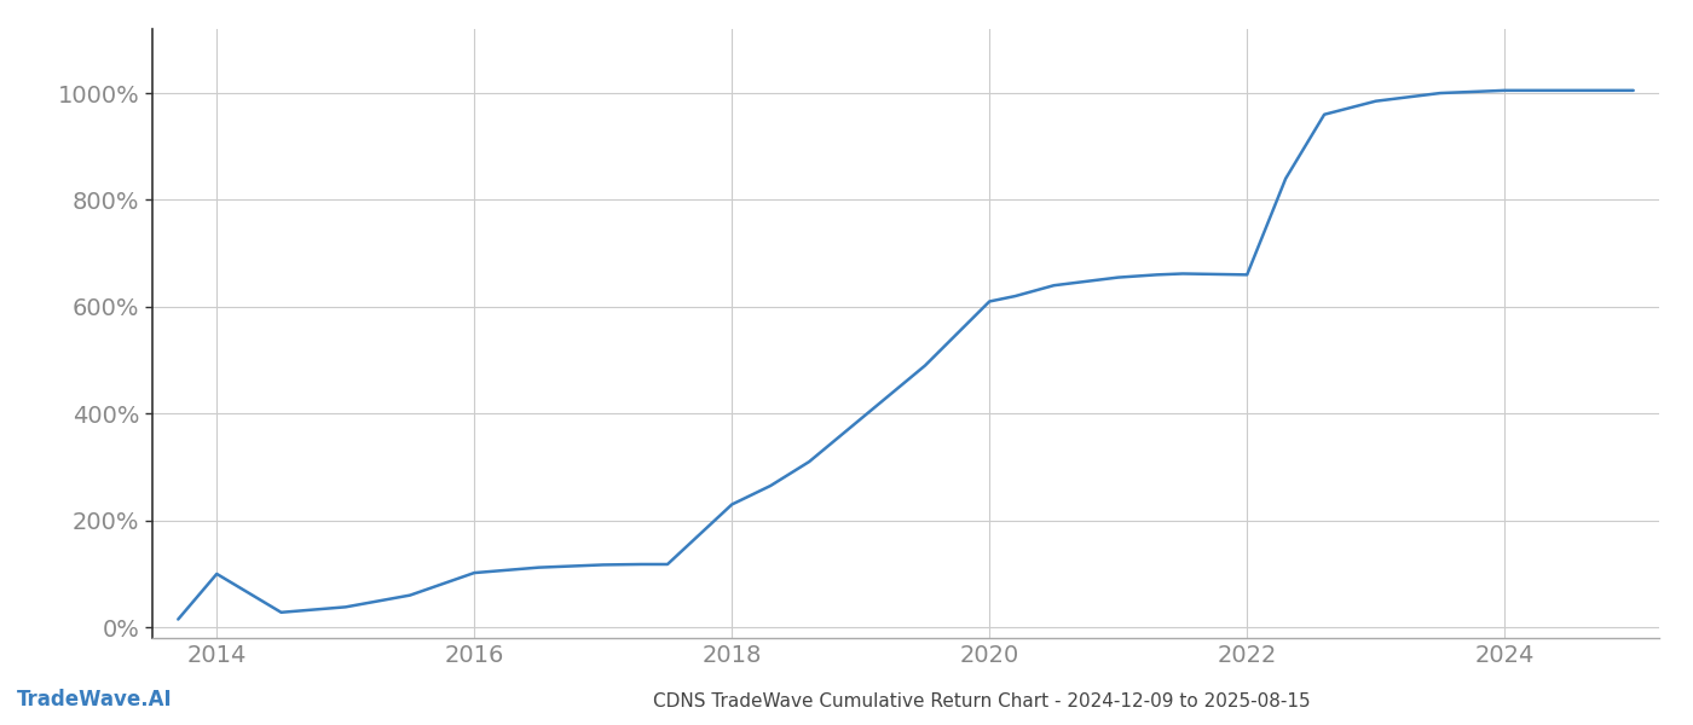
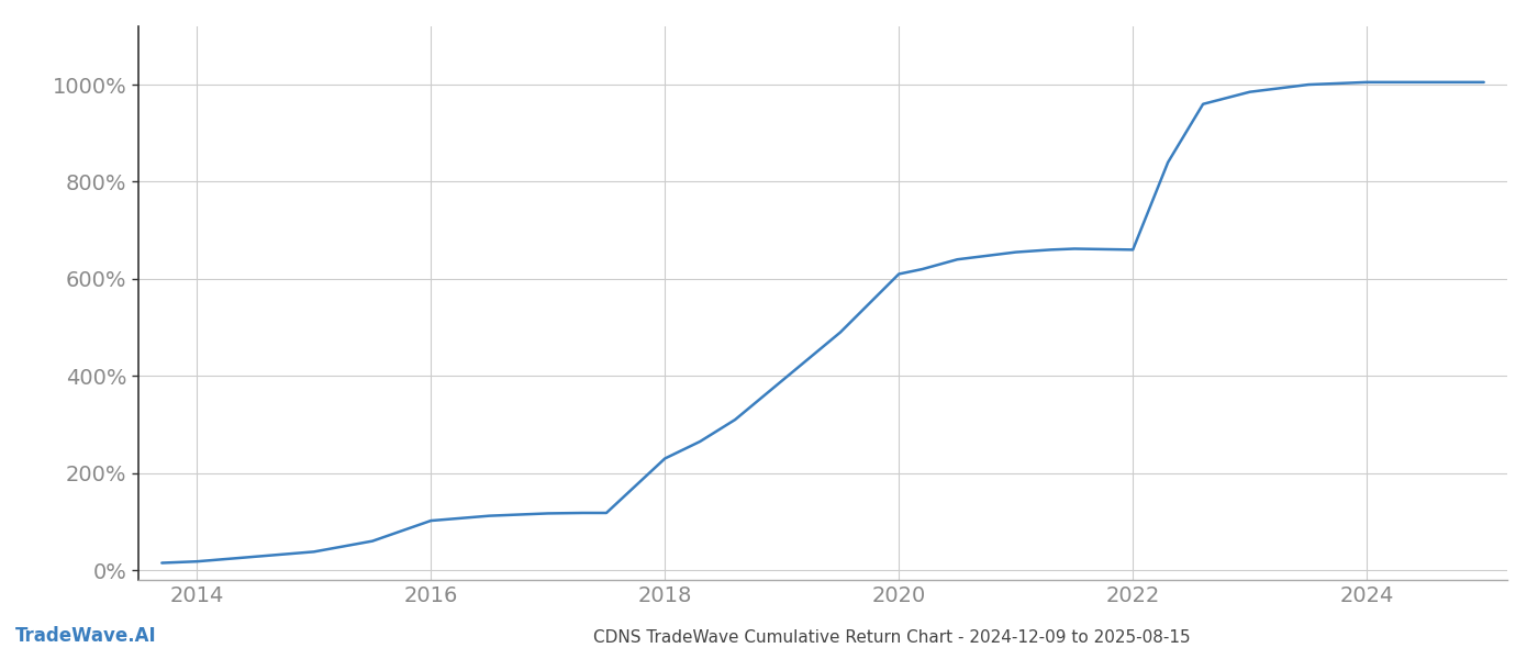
2014: 100% -> 18%
